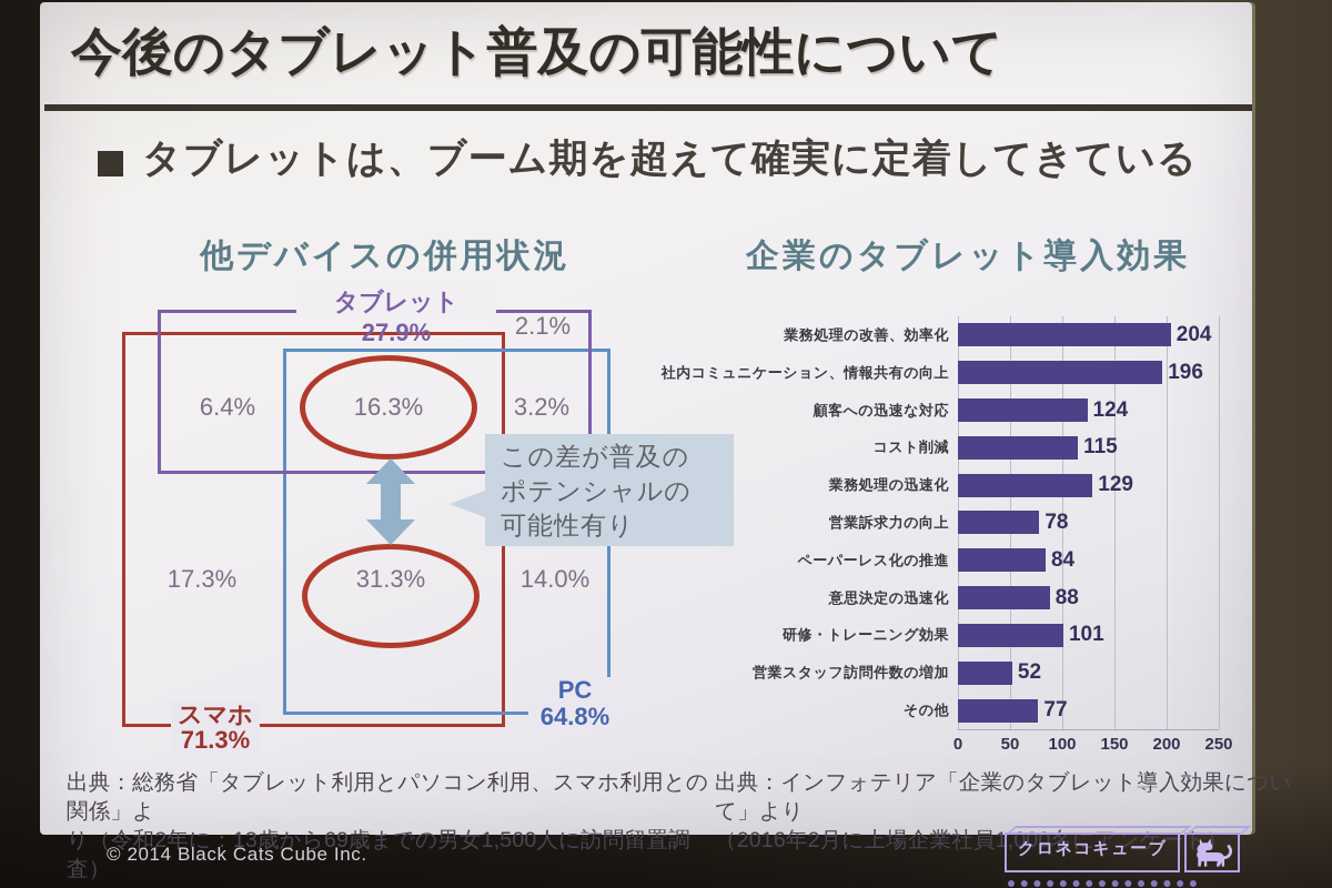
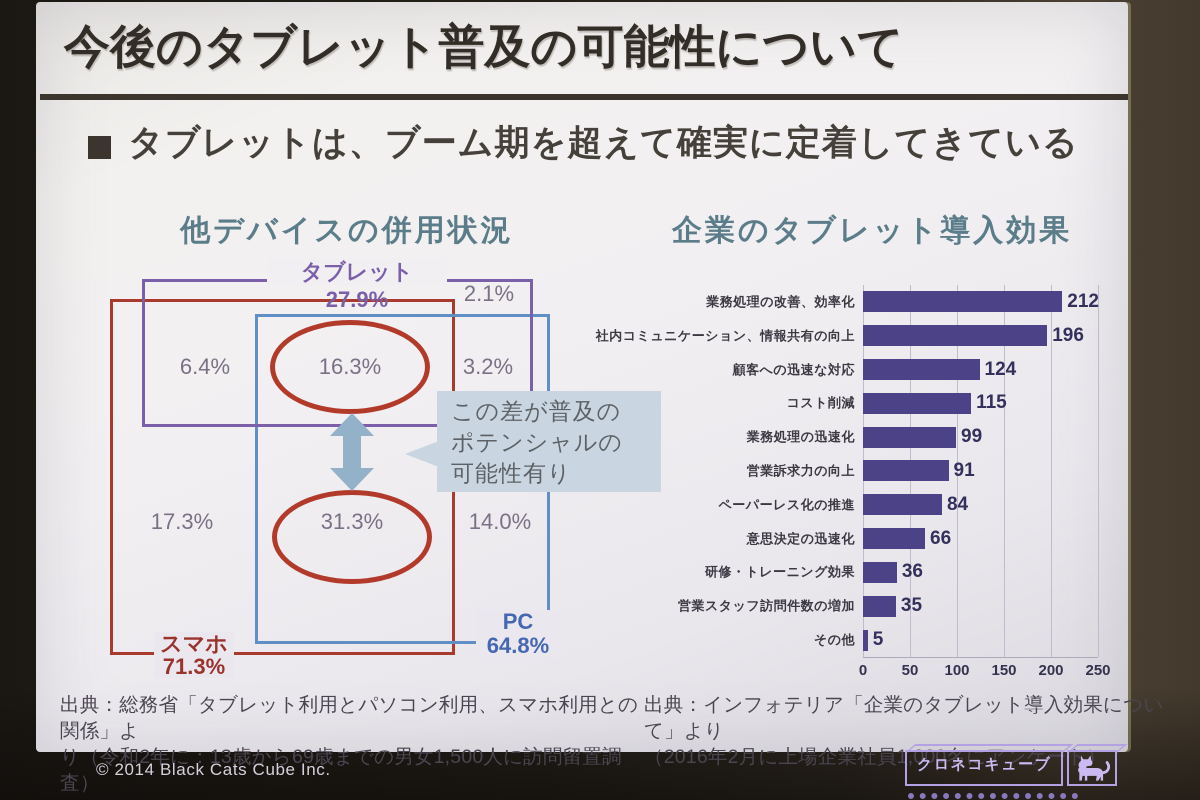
企業のタブレット導入効果/業務処理の改善、効率化: 204 -> 212
企業のタブレット導入効果/業務処理の迅速化: 129 -> 99
企業のタブレット導入効果/営業訴求力の向上: 78 -> 91
企業のタブレット導入効果/意思決定の迅速化: 88 -> 66
企業のタブレット導入効果/研修・トレーニング効果: 101 -> 36
企業のタブレット導入効果/営業スタッフ訪問件数の増加: 52 -> 35
企業のタブレット導入効果/その他: 77 -> 5
